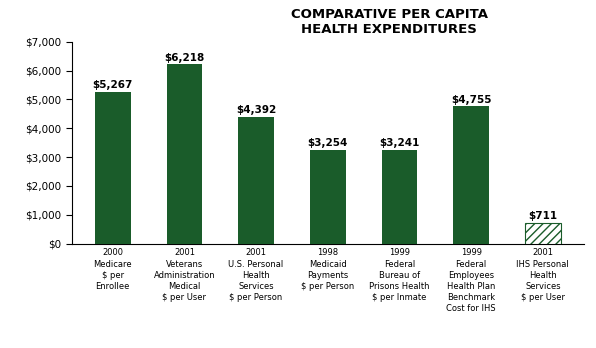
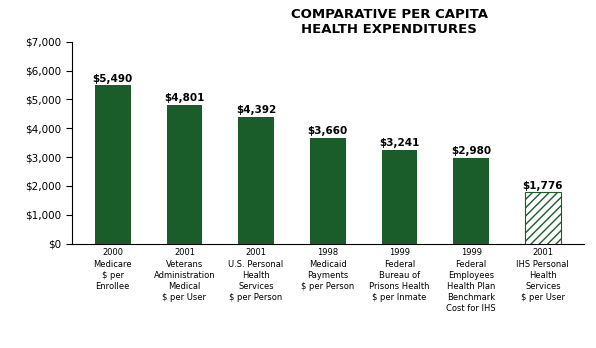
2000 Medicare $ per Enrollee: $5,267 -> $5,490
2001 Veterans Administration Medical $ per User: $6,218 -> $4,801
1998 Medicaid Payments $ per Person: $3,254 -> $3,660
1999 Federal Employees Health Plan Benchmark Cost for IHS: $4,755 -> $2,980
2001 IHS Personal Health Services $ per User: $711 -> $1,776
